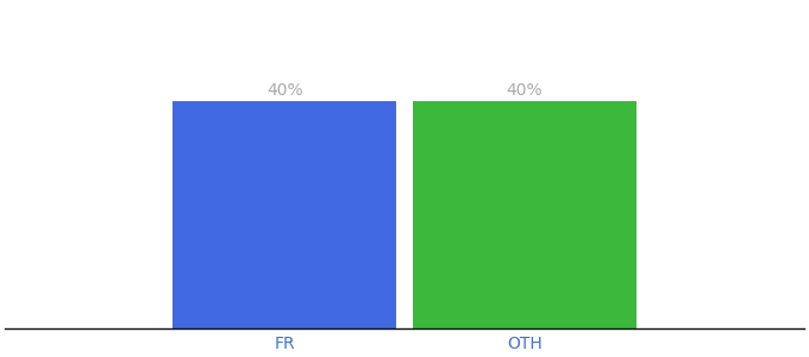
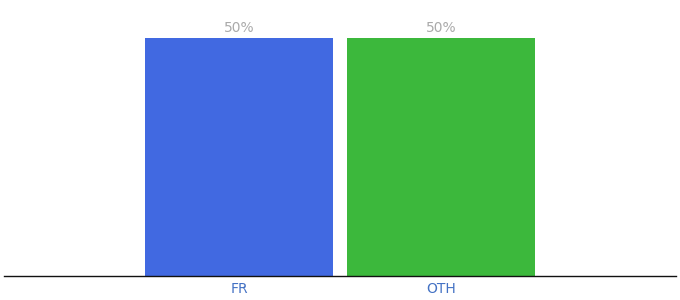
FR: 40% -> 50%
OTH: 40% -> 50%
